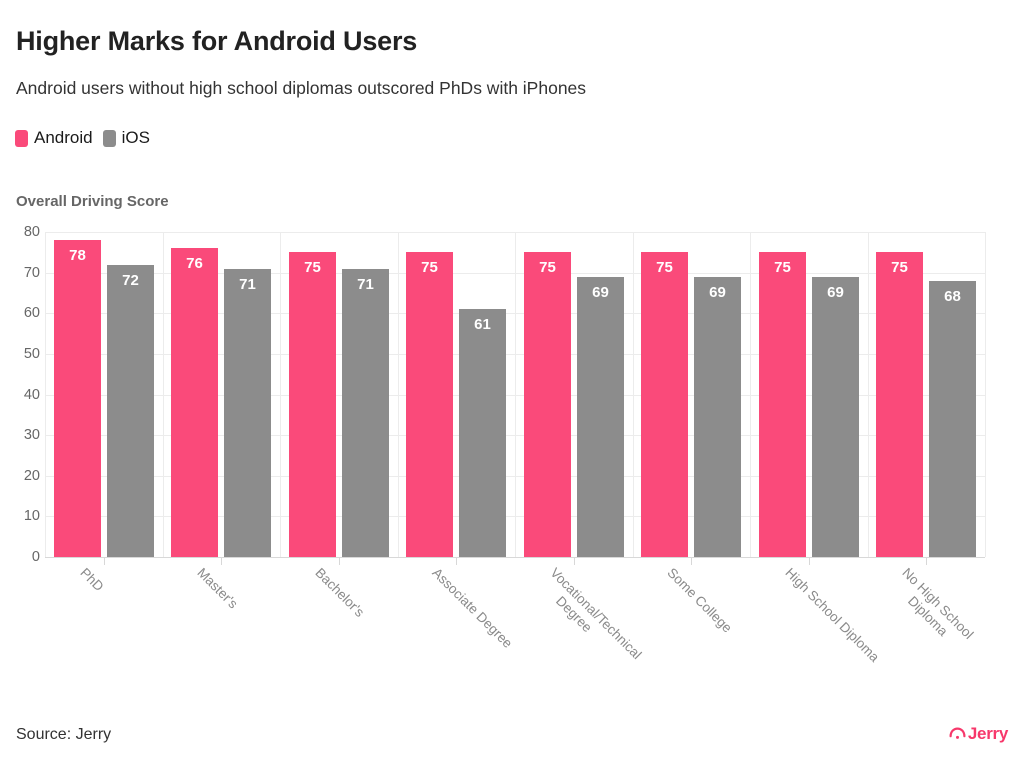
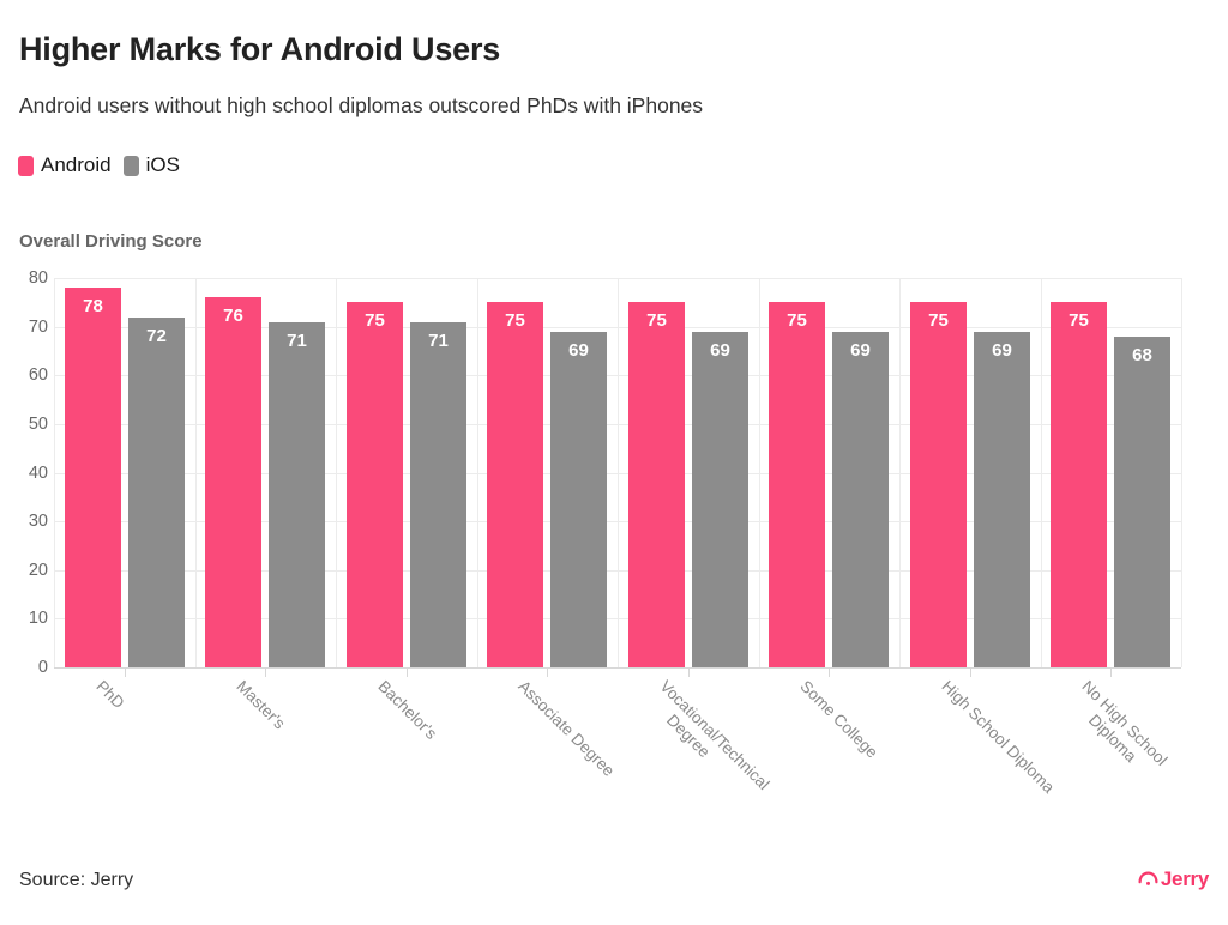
iOS/Associate Degree: 61 -> 69
